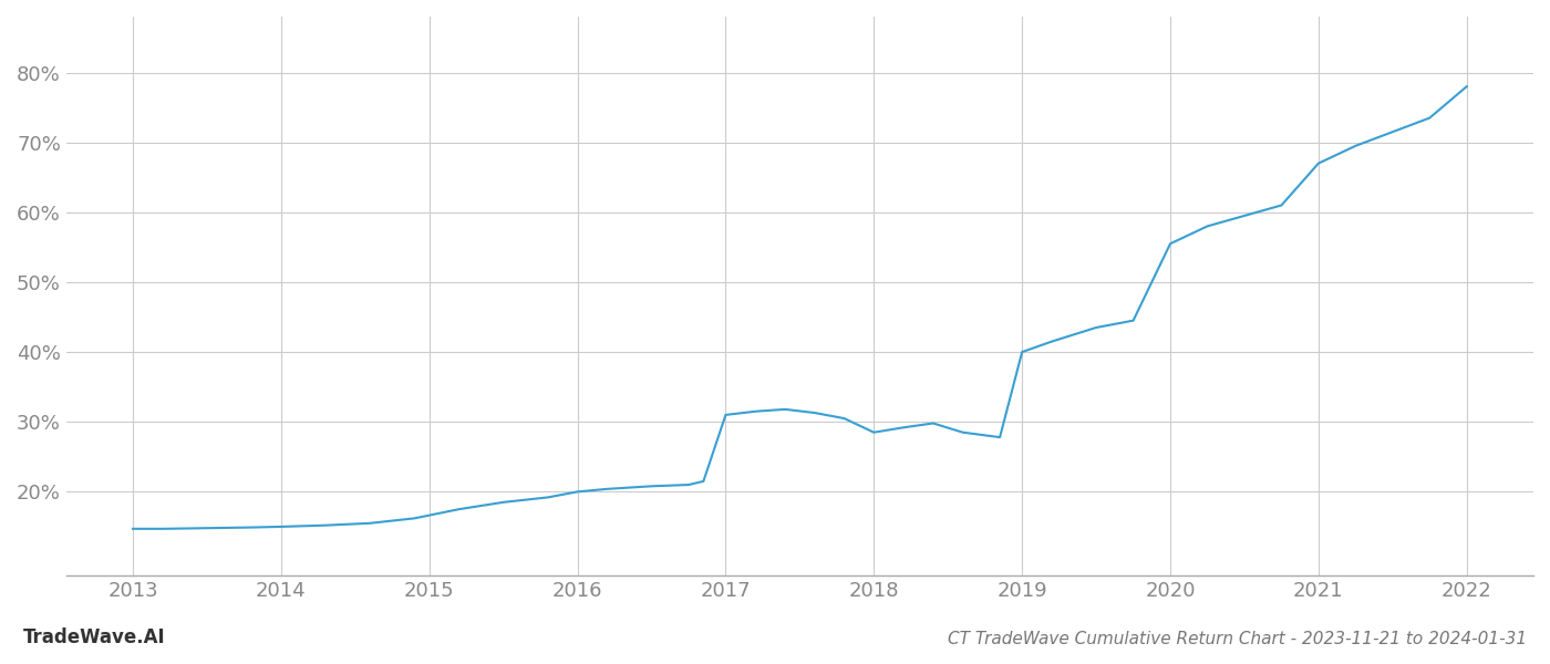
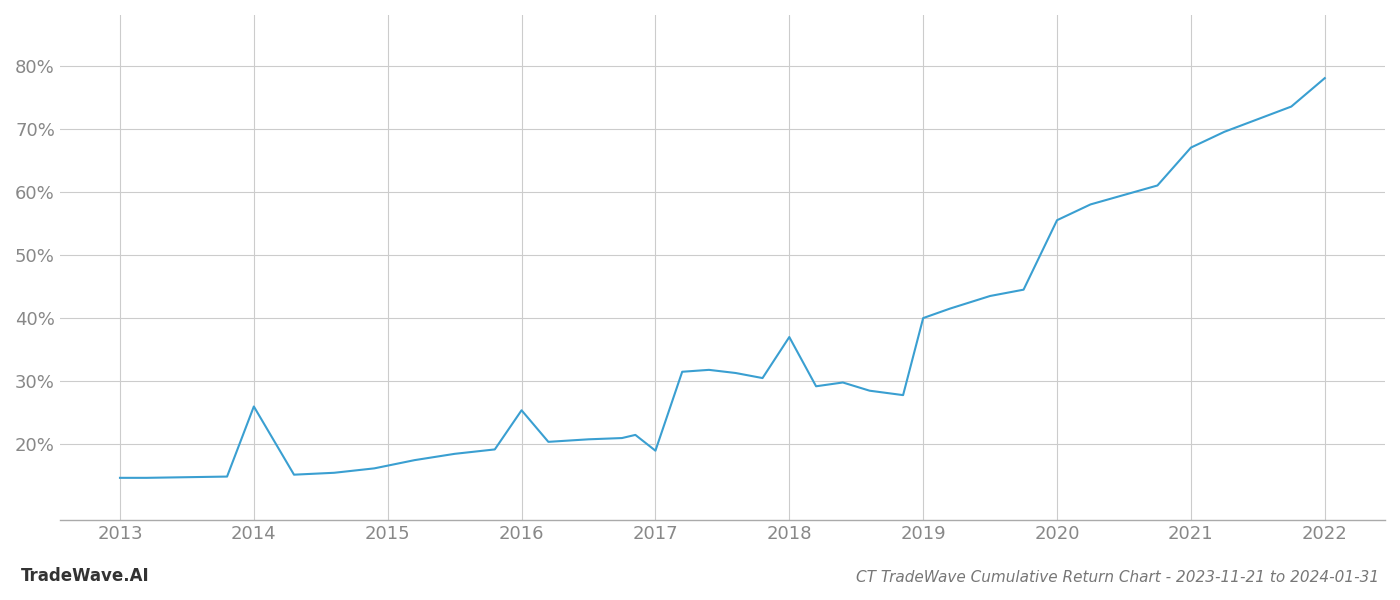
2014: 15.0% -> 26.0%
2016: 20.0% -> 25.4%
2017: 31.0% -> 19.0%
2018: 28.5% -> 37.0%
